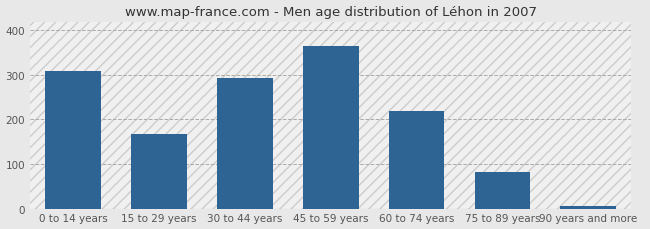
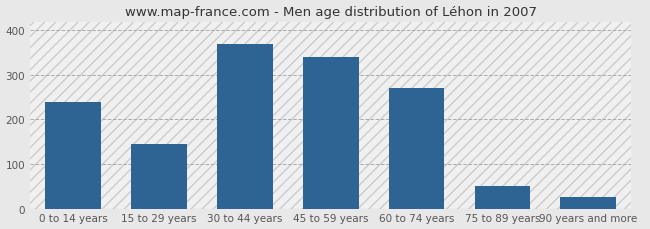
0 to 14 years: 308 -> 240
15 to 29 years: 167 -> 145
30 to 44 years: 293 -> 370
45 to 59 years: 365 -> 340
60 to 74 years: 220 -> 270
75 to 89 years: 82 -> 50
90 years and more: 5 -> 25
